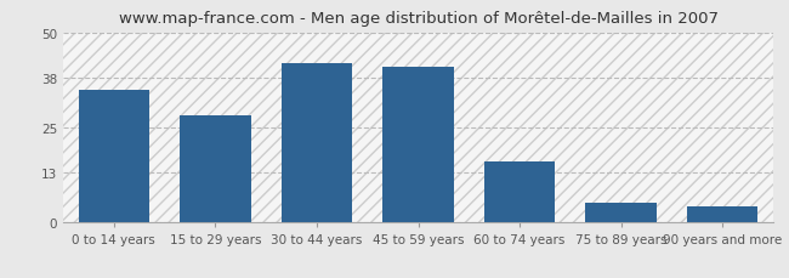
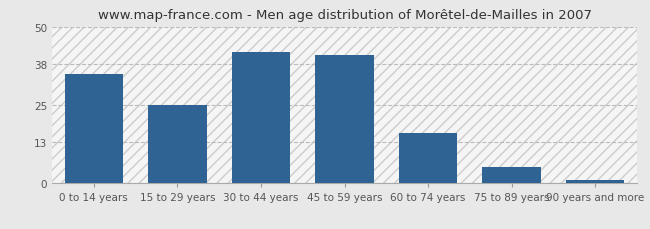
15 to 29 years: 28 -> 25
90 years and more: 4 -> 1
